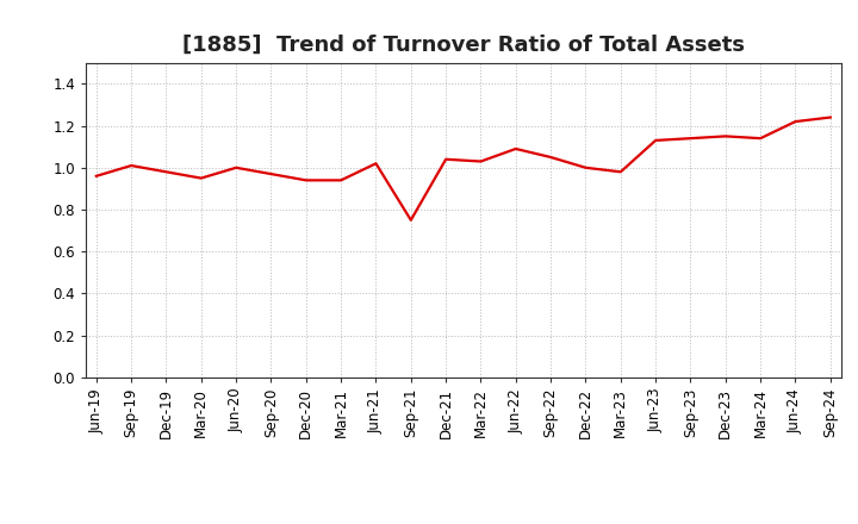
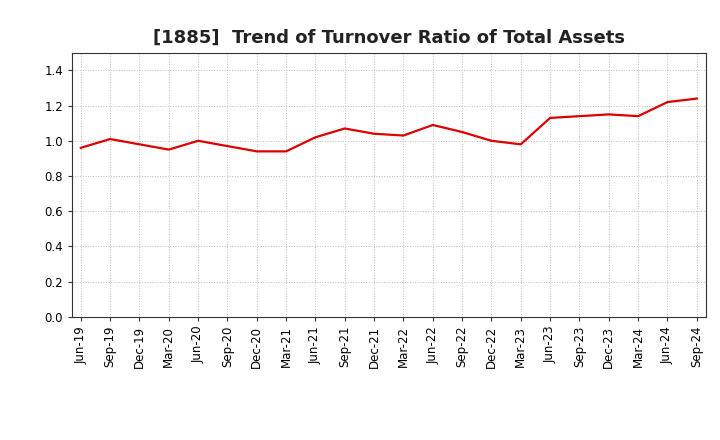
Sep-21: 0.75 -> 1.07
